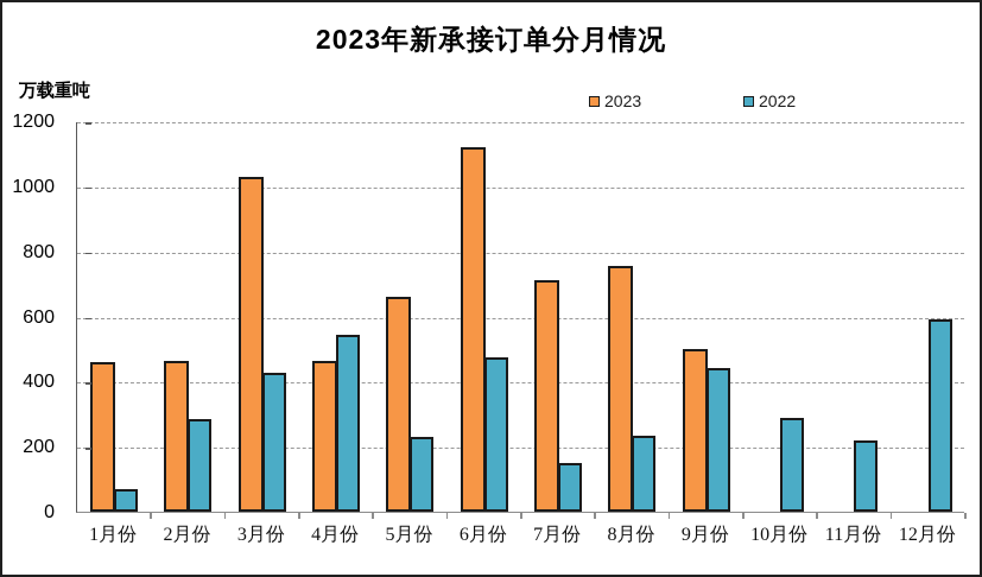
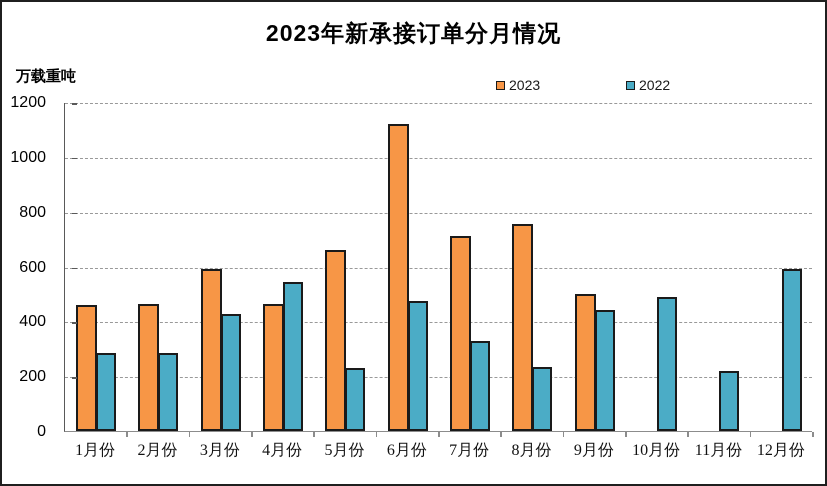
2022/1月份: 70 -> 280
2023/3月份: 1030 -> 590
2022/7月份: 150 -> 330
2022/10月份: 290 -> 490
